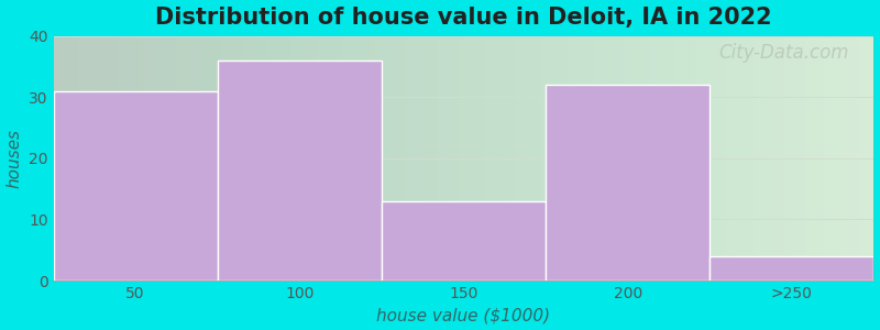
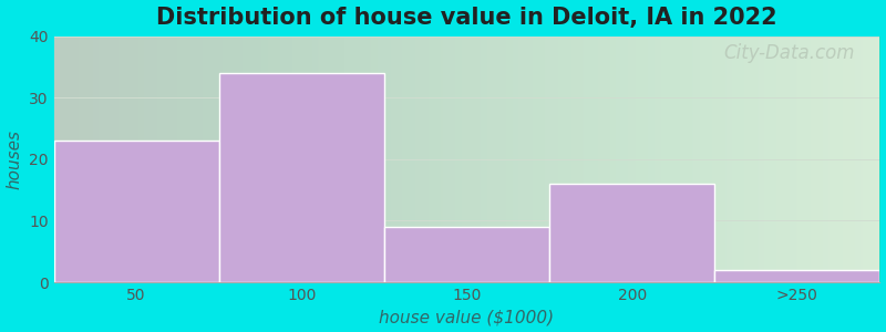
50: 31 -> 23
100: 36 -> 34
150: 13 -> 9
200: 32 -> 16
>250: 4 -> 2
